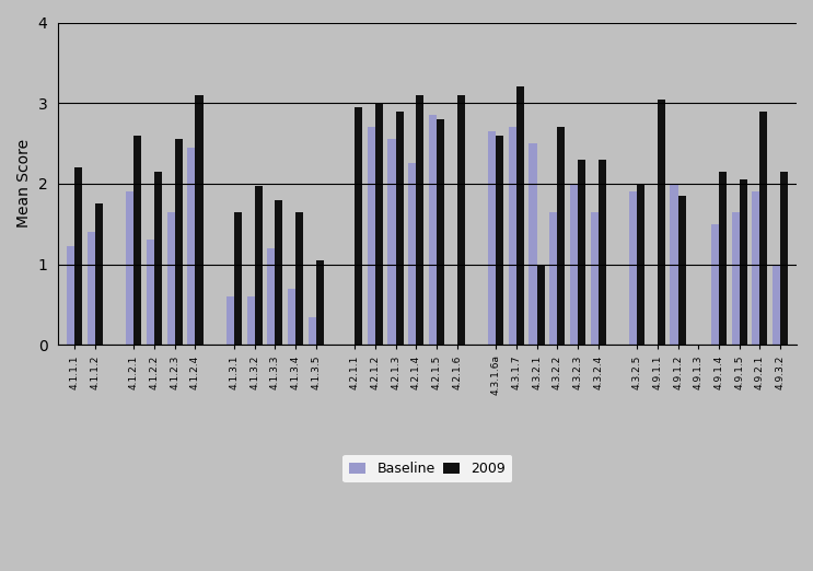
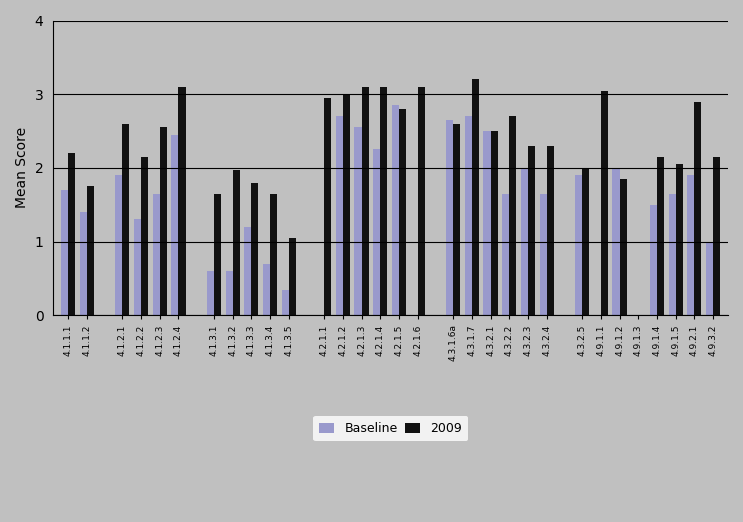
Baseline/4.1.1.1: 1.22 -> 1.70
2009/4.2.1.3: 2.90 -> 3.10
2009/4.3.2.1: 0.98 -> 2.50
